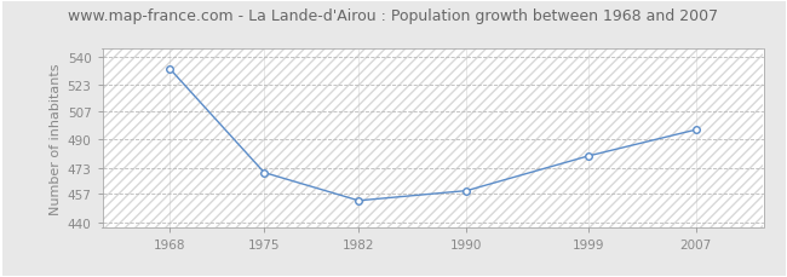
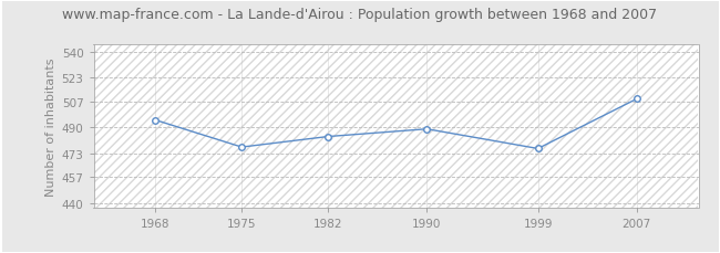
1968: 533 -> 495
1975: 470 -> 477
1982: 453 -> 484
1990: 459 -> 489
1999: 480 -> 476
2007: 496 -> 509
